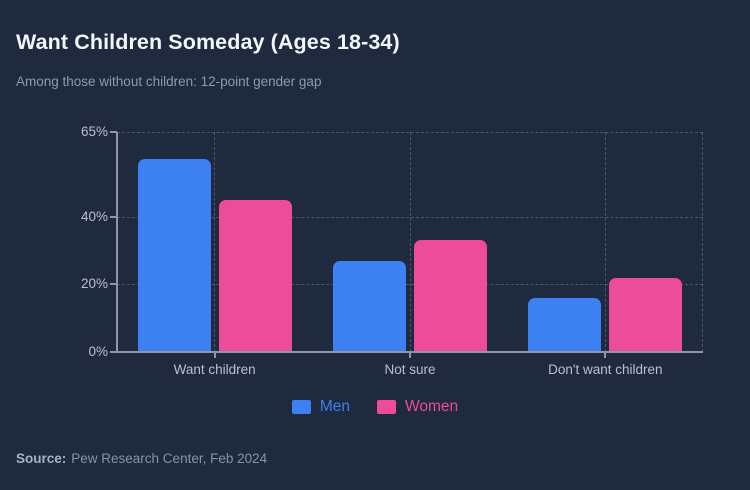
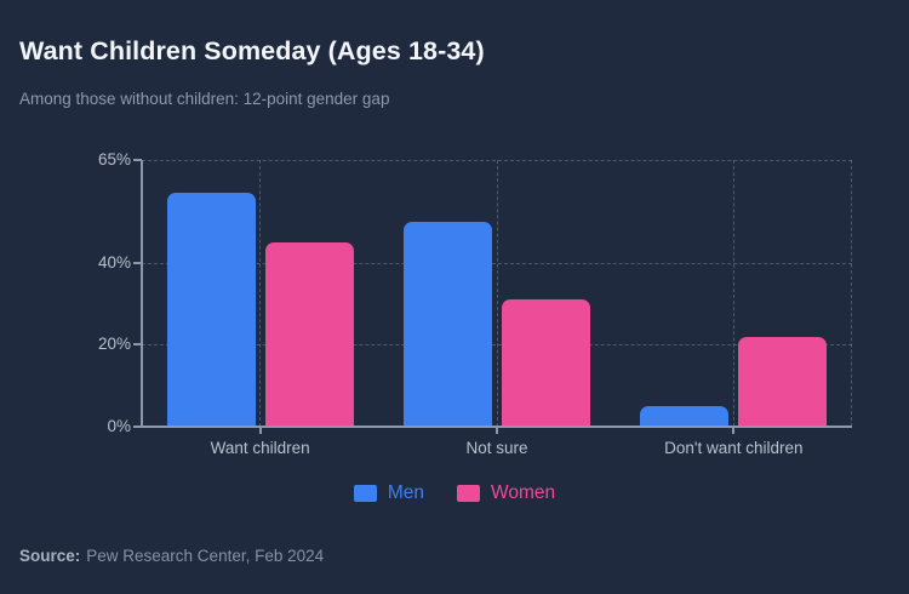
Men/Not sure: 27% -> 50%
Women/Not sure: 33% -> 31%
Men/Don't want children: 16% -> 5%
